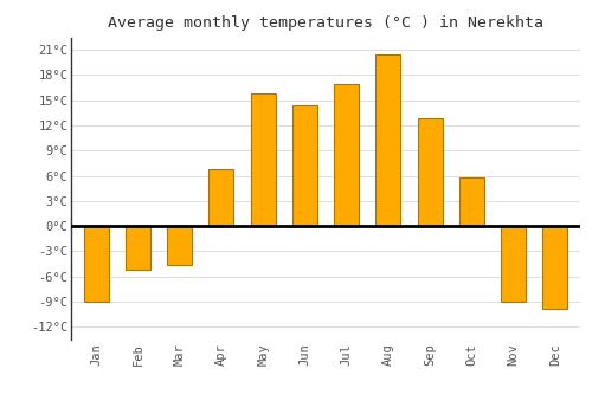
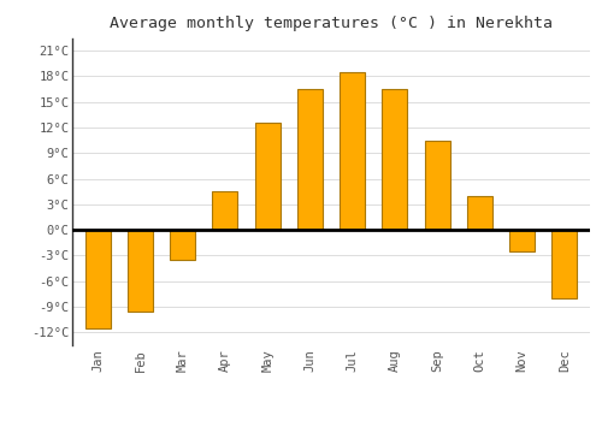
Jan: -9.0°C -> -11.5°C
Feb: -5.2°C -> -9.5°C
Mar: -4.6°C -> -3.5°C
Apr: 6.8°C -> 4.5°C
May: 15.8°C -> 12.5°C
Jun: 14.4°C -> 16.5°C
Jul: 17.0°C -> 18.5°C
Aug: 20.4°C -> 16.5°C
Sep: 12.8°C -> 10.5°C
Oct: 5.8°C -> 4.0°C
Nov: -9.0°C -> -2.5°C
Dec: -9.8°C -> -8.0°C
